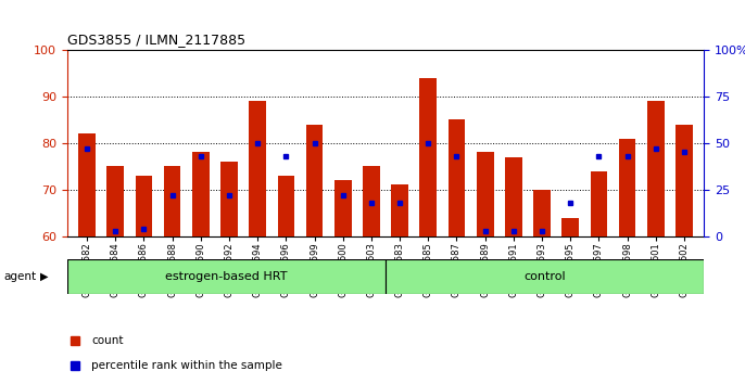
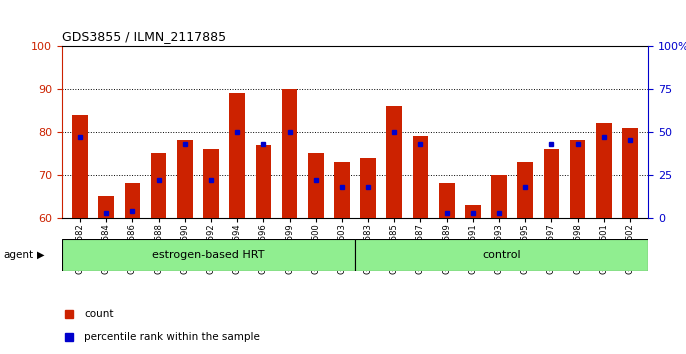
GSM535582: 82 -> 84
GSM535584: 75 -> 65
GSM535586: 73 -> 68
GSM535596: 73 -> 77
GSM535599: 84 -> 90
GSM535600: 72 -> 75
GSM535603: 75 -> 73
GSM535583: 71 -> 74
GSM535585: 94 -> 86
GSM535587: 85 -> 79
GSM535589: 78 -> 68
GSM535591: 77 -> 63
GSM535595: 64 -> 73
GSM535597: 74 -> 76
GSM535598: 81 -> 78
GSM535601: 89 -> 82
GSM535602: 84 -> 81
